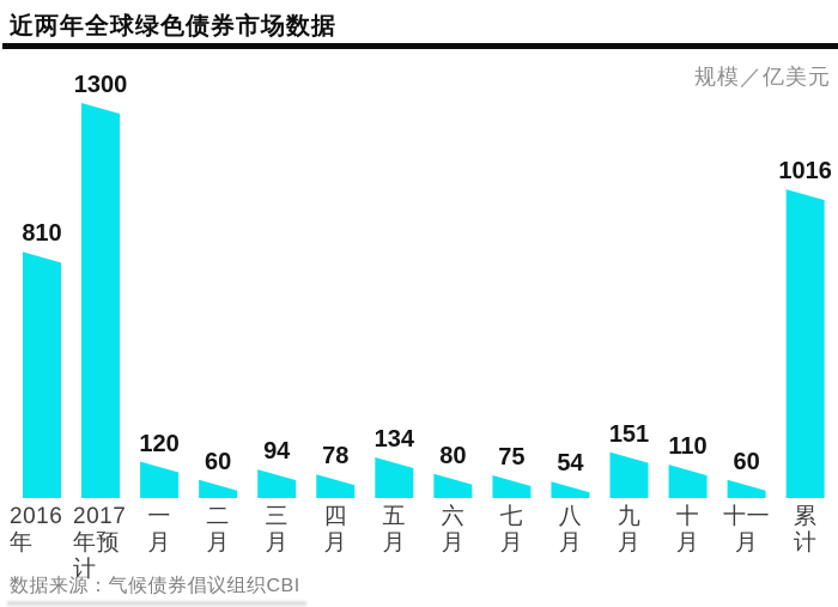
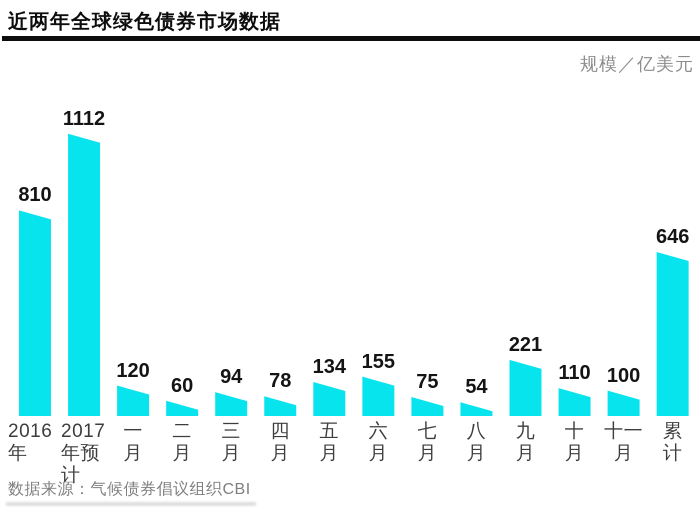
2017年预计: 1300 -> 1112
六月: 80 -> 155
九月: 151 -> 221
十一月: 60 -> 100
累计: 1016 -> 646
